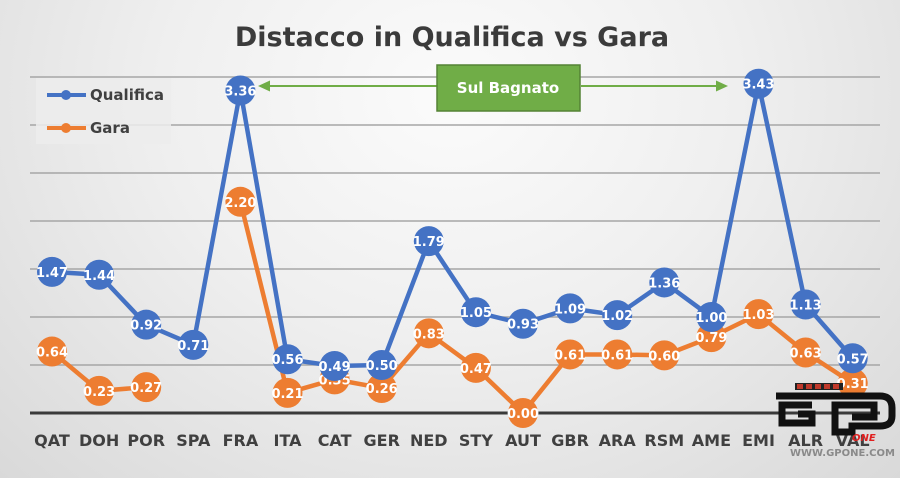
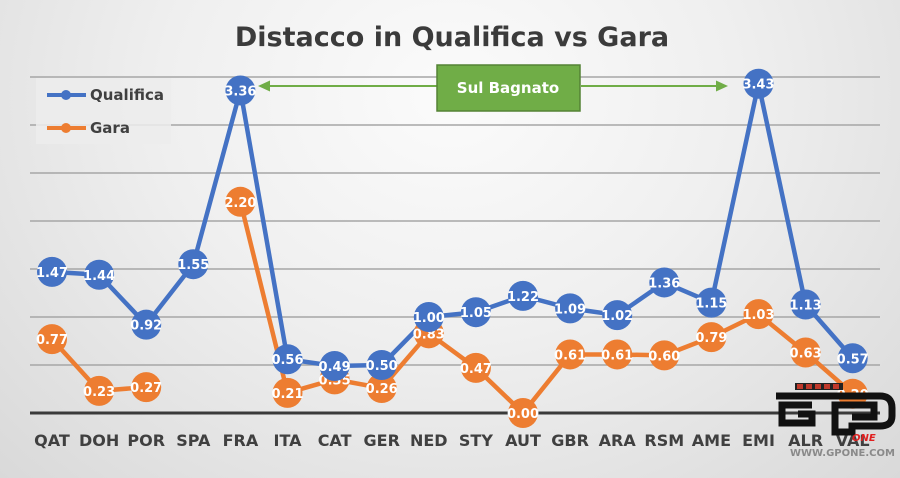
Gara/QAT: 0.64 -> 0.77
Qualifica/SPA: 0.71 -> 1.55
Qualifica/NED: 1.79 -> 1.00
Qualifica/AUT: 0.93 -> 1.22
Qualifica/AME: 1.00 -> 1.15
Gara/VAL: 0.31 -> 0.20
